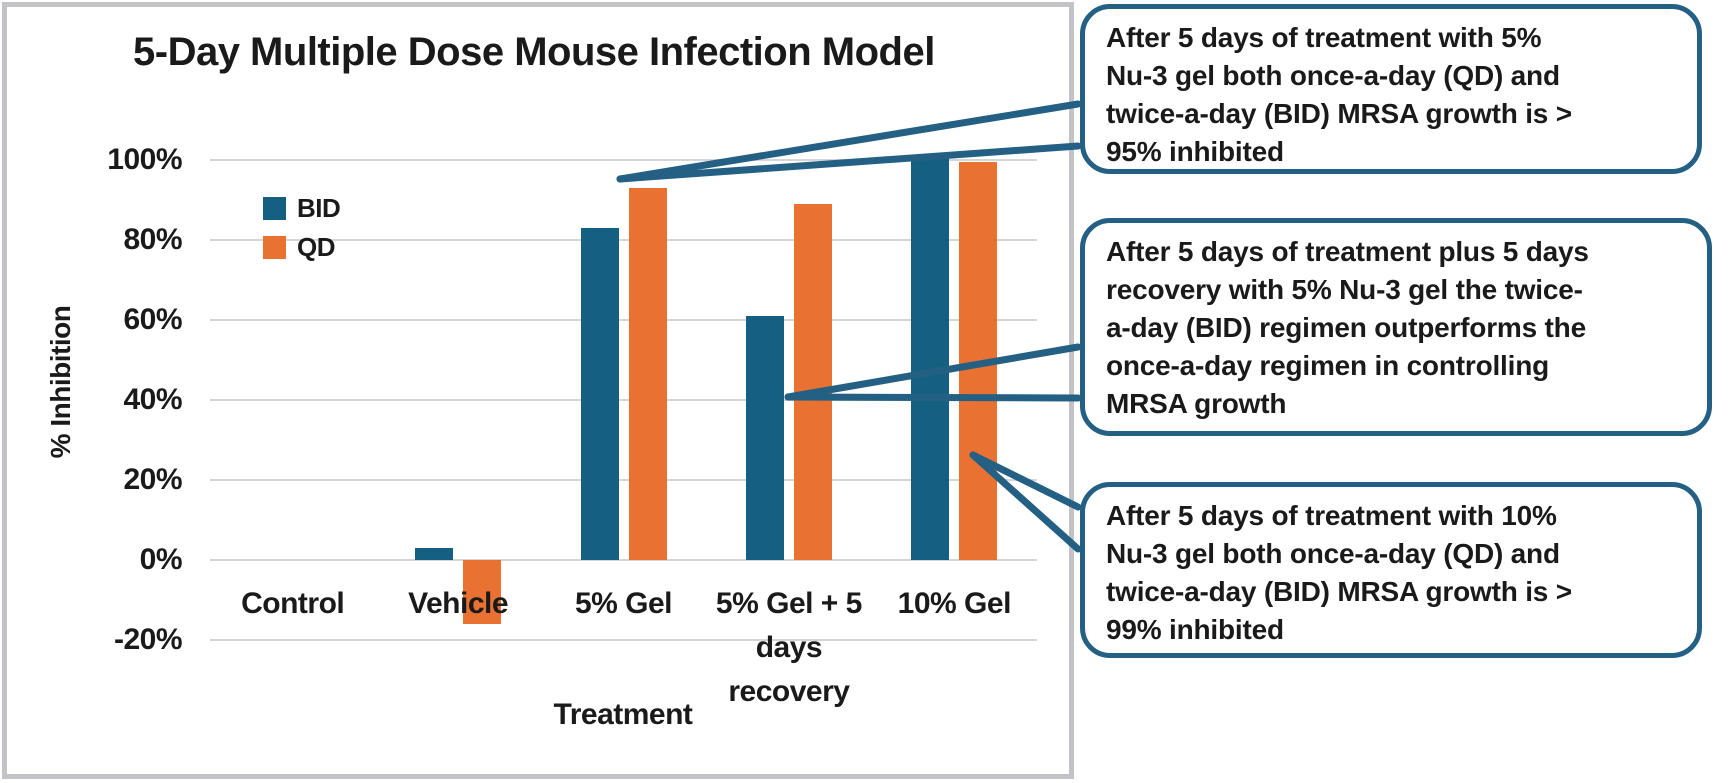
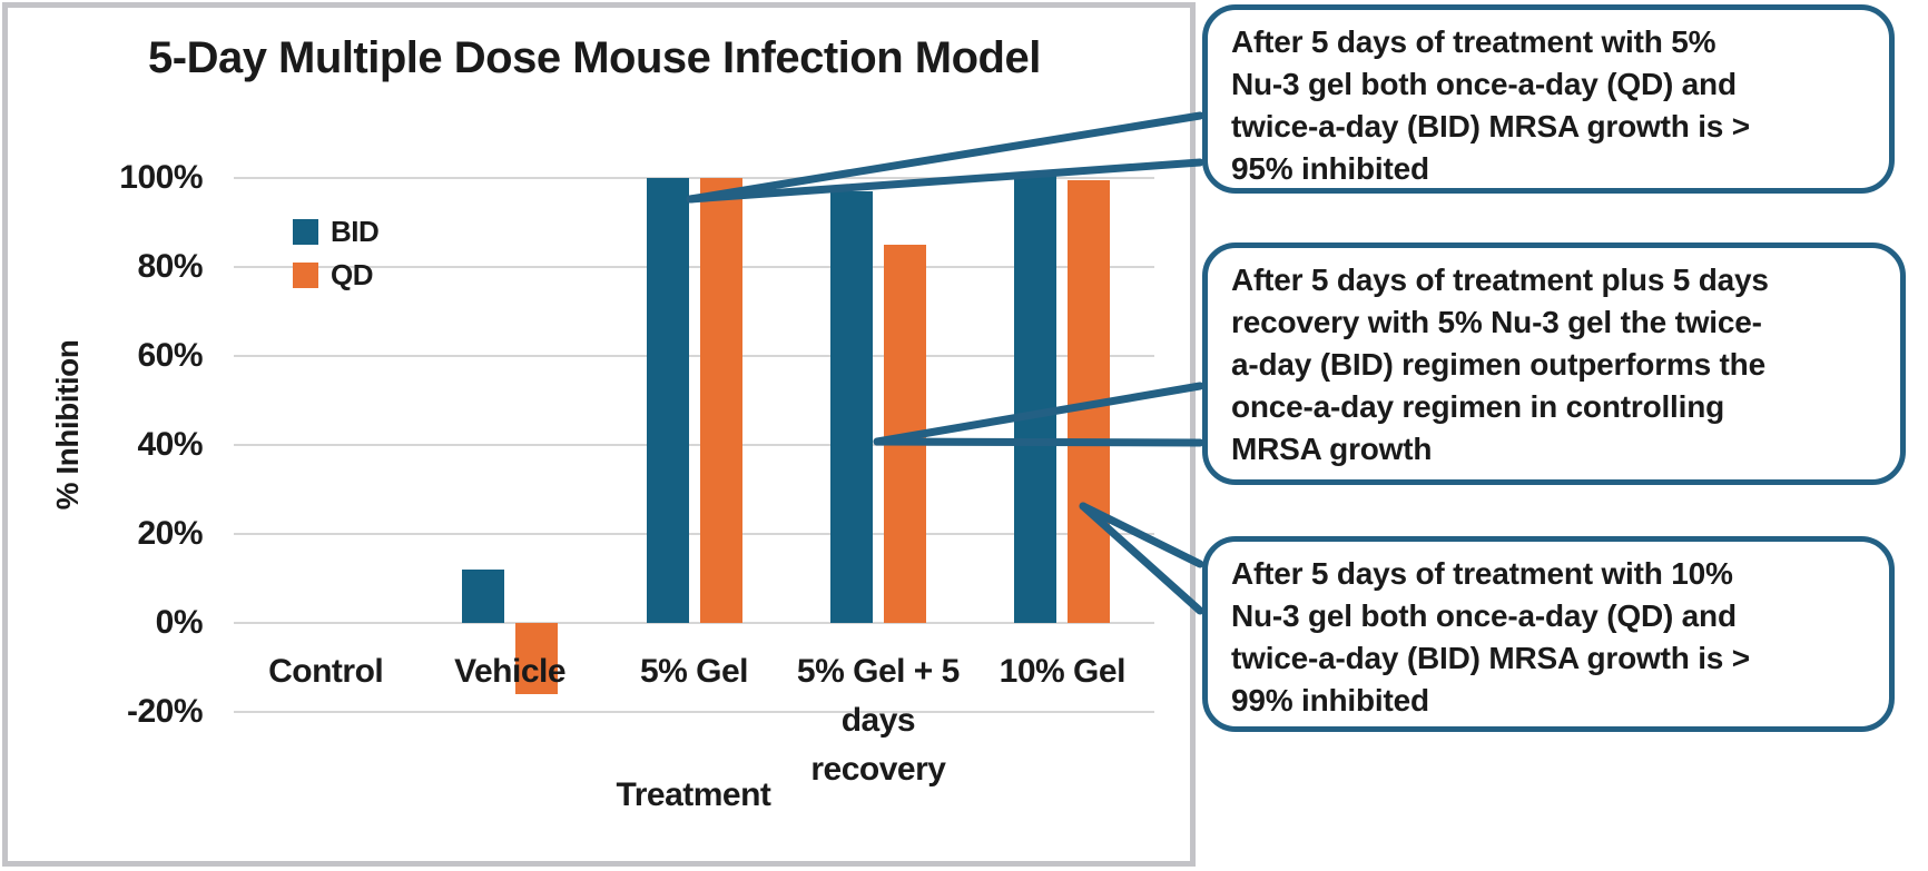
BID/Vehicle: 3% -> 12%
BID/5% Gel: 83% -> 100%
QD/5% Gel: 93% -> 100%
BID/5% Gel + 5 days recovery: 61% -> 97%
QD/5% Gel + 5 days recovery: 89% -> 85%
